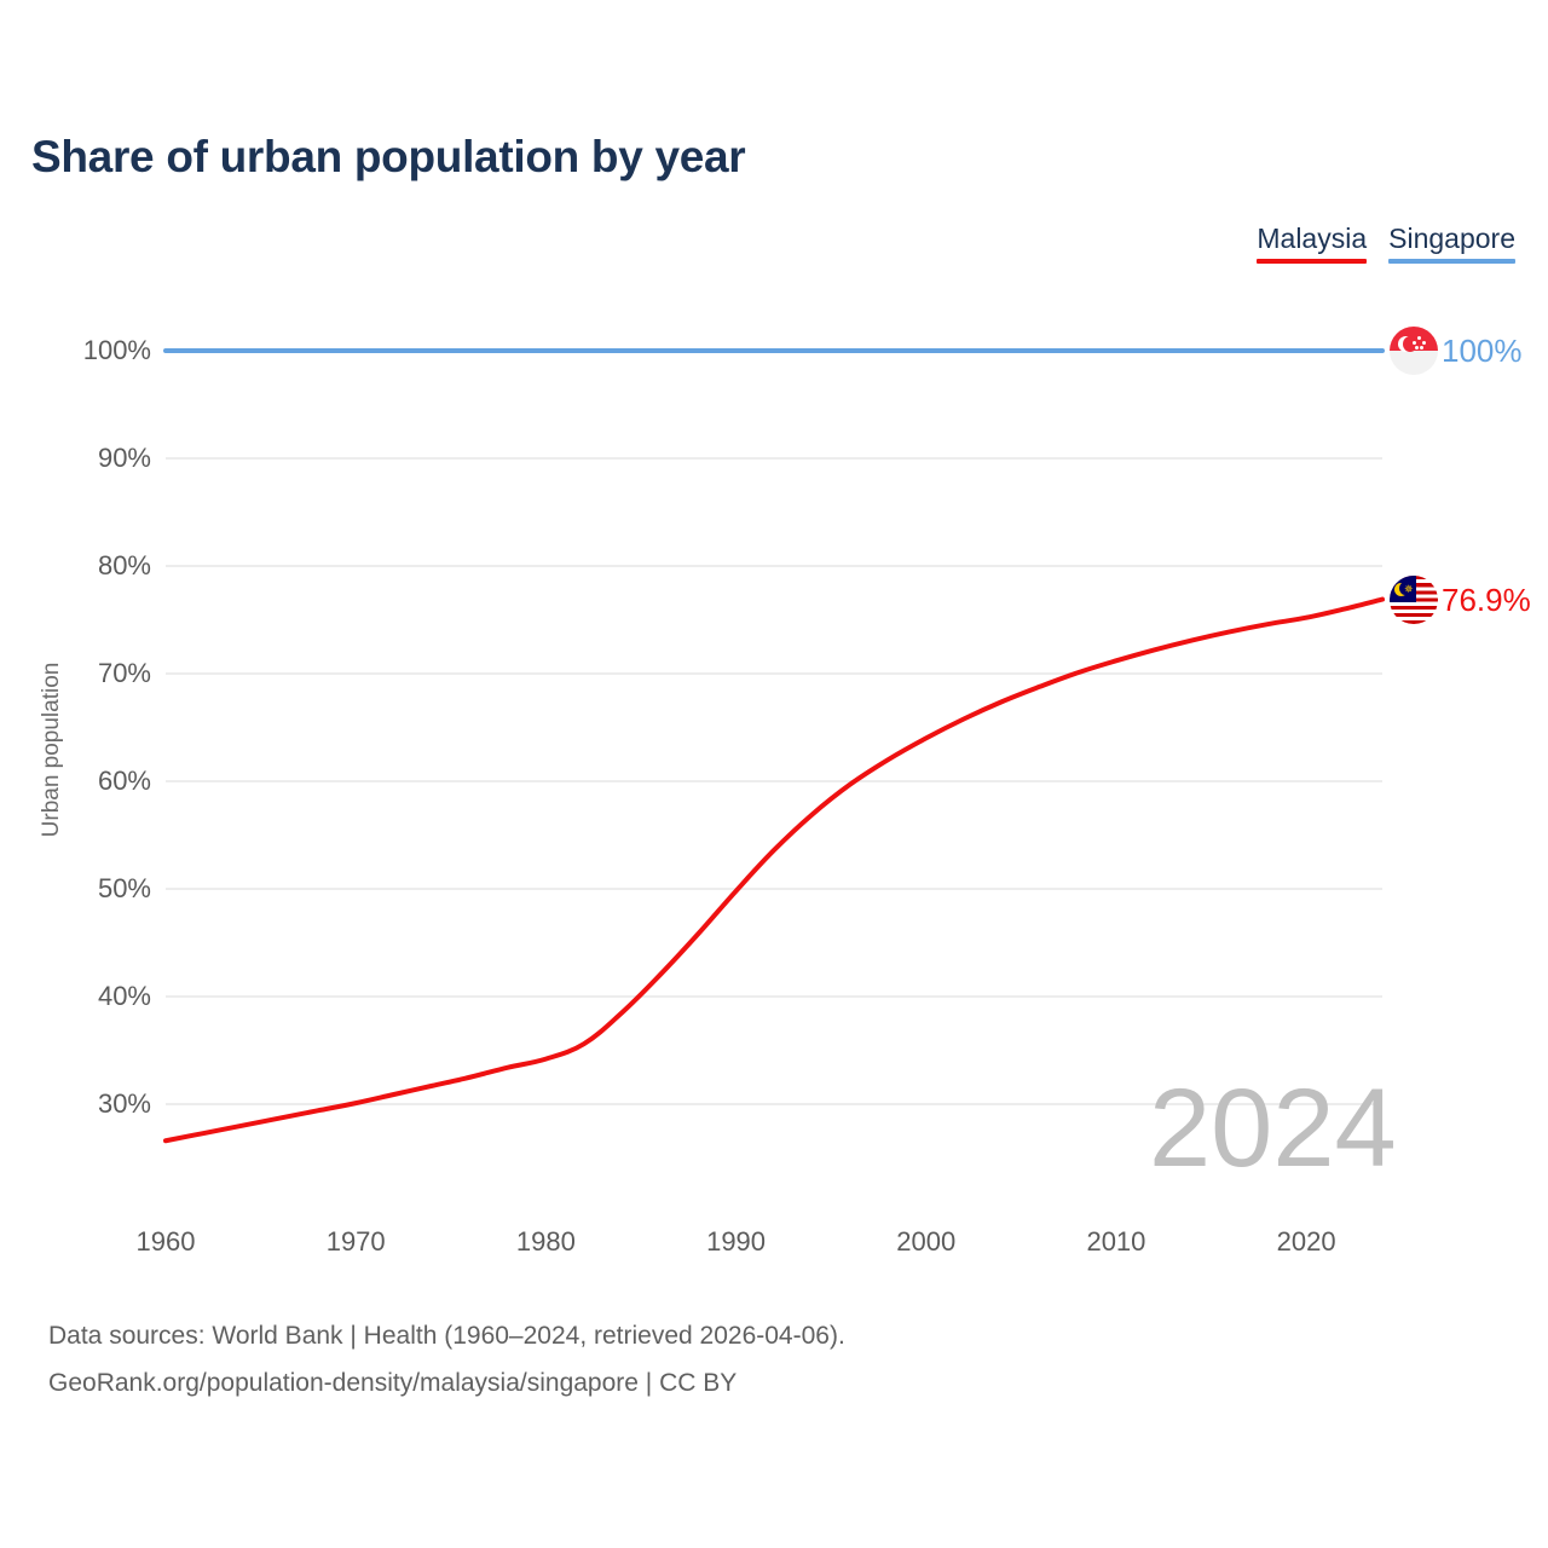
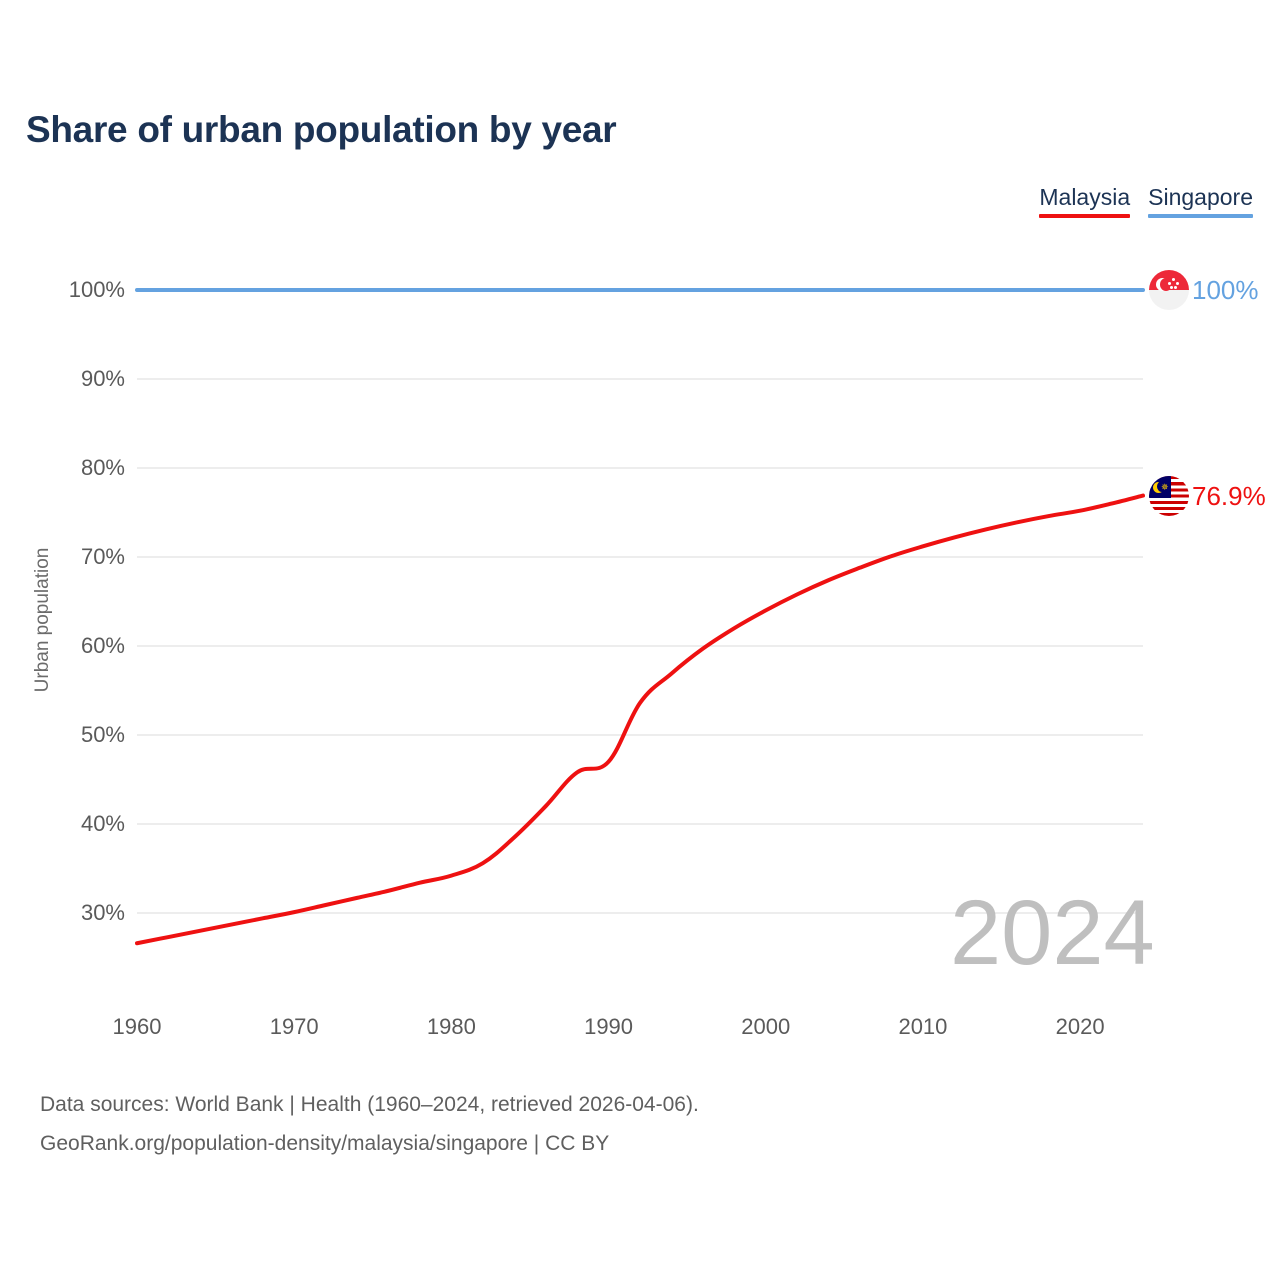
Malaysia/1990: 50% -> 47%
